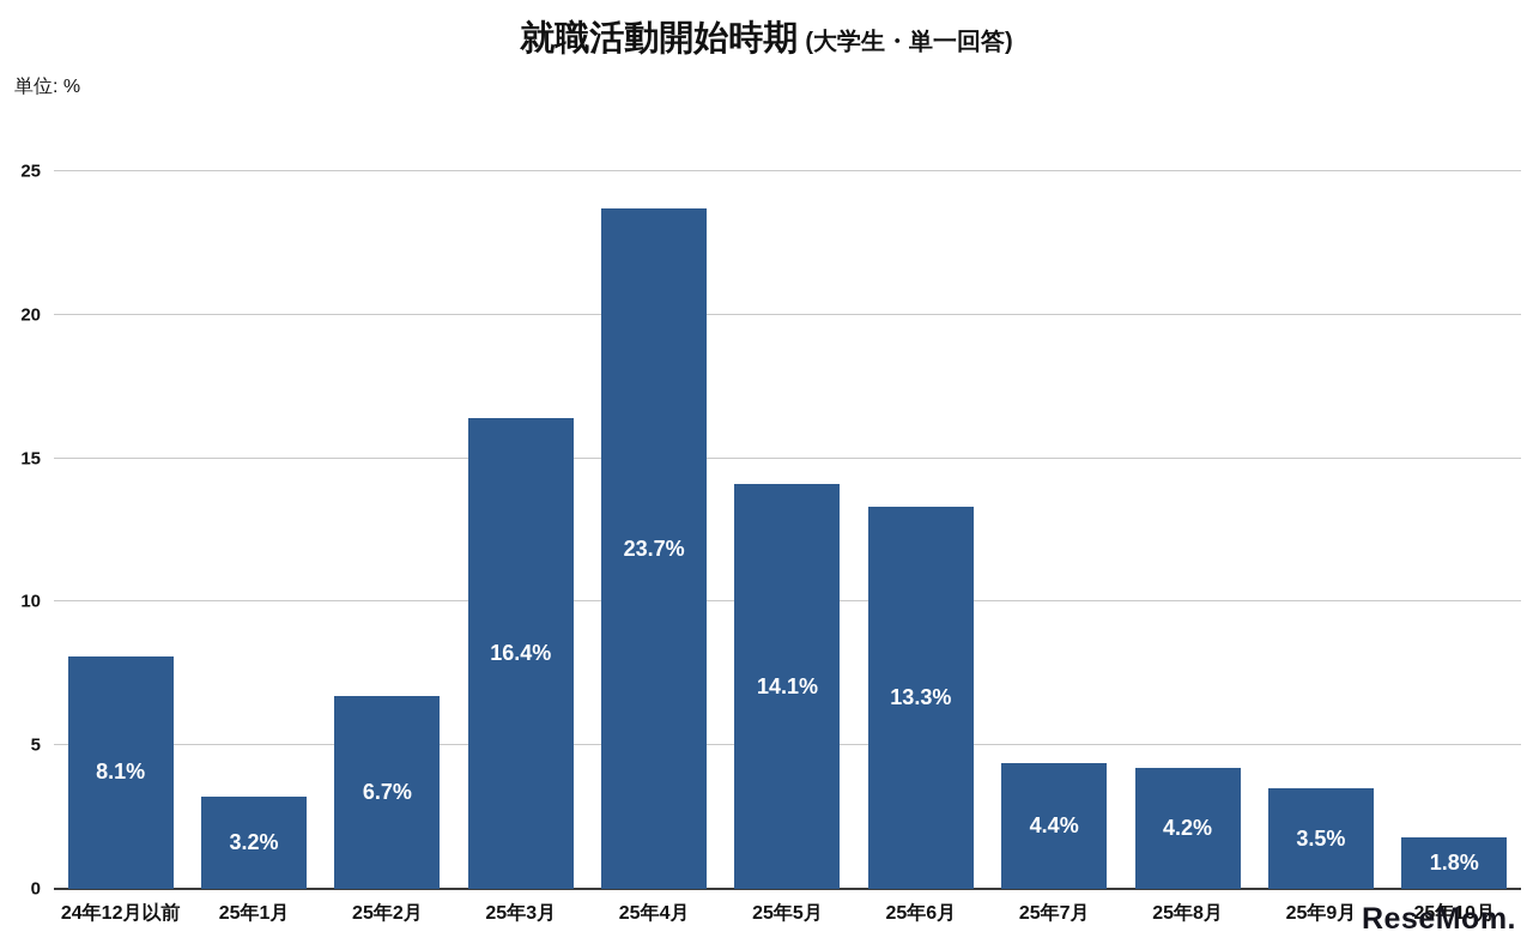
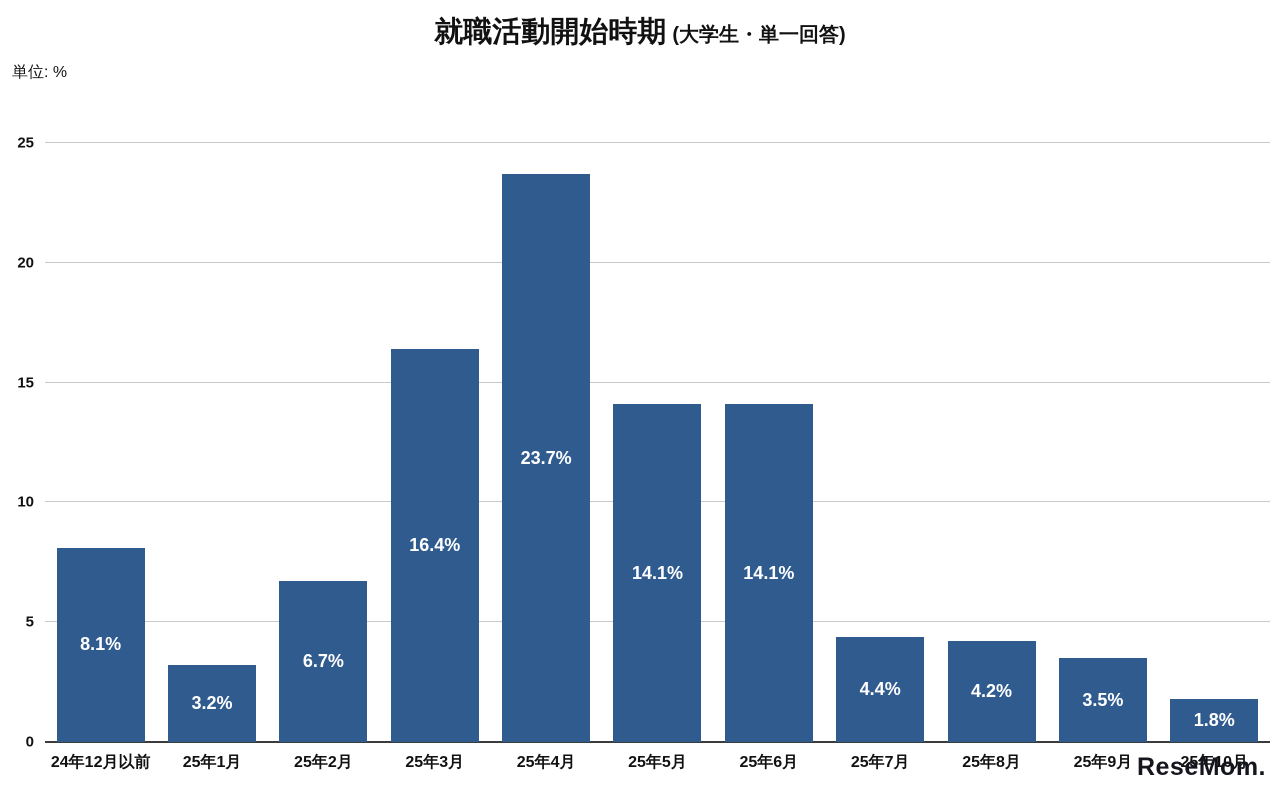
25年6月: 13.3% -> 14.1%
